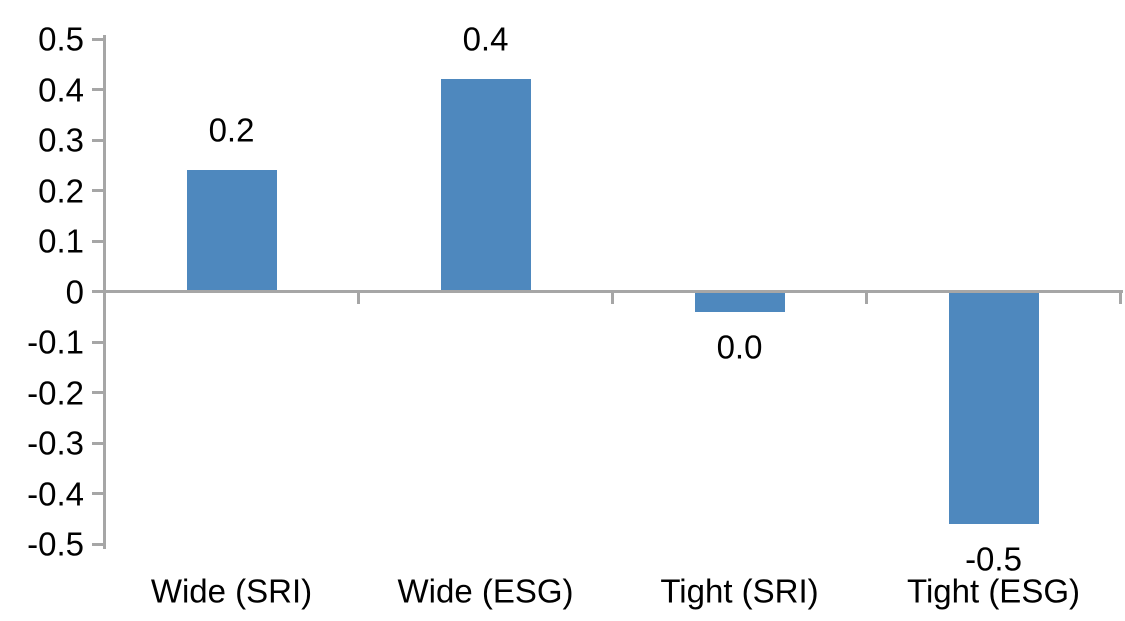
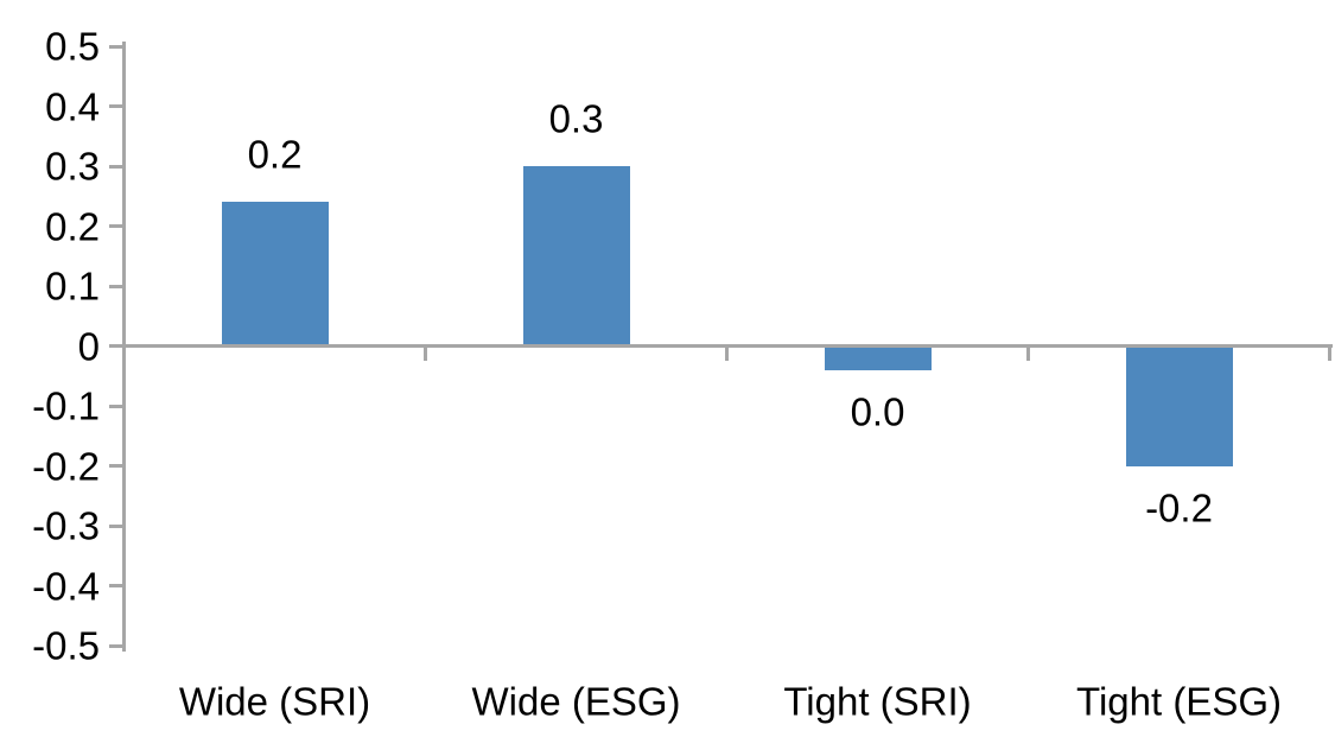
Wide (ESG): 0.4 -> 0.3
Tight (ESG): -0.5 -> -0.2
